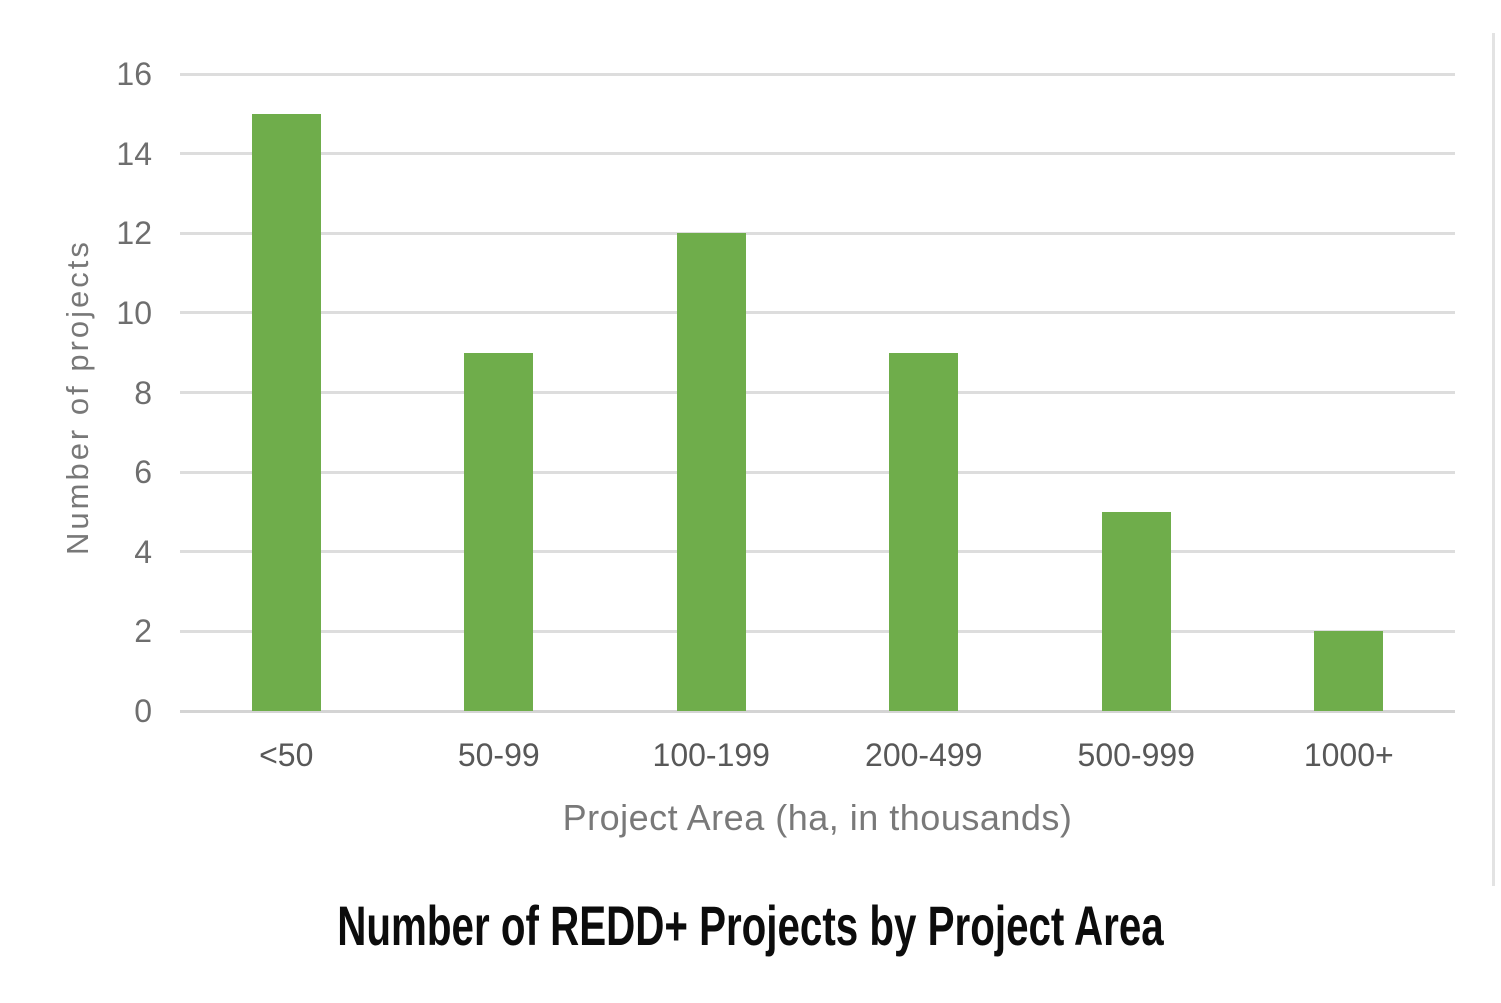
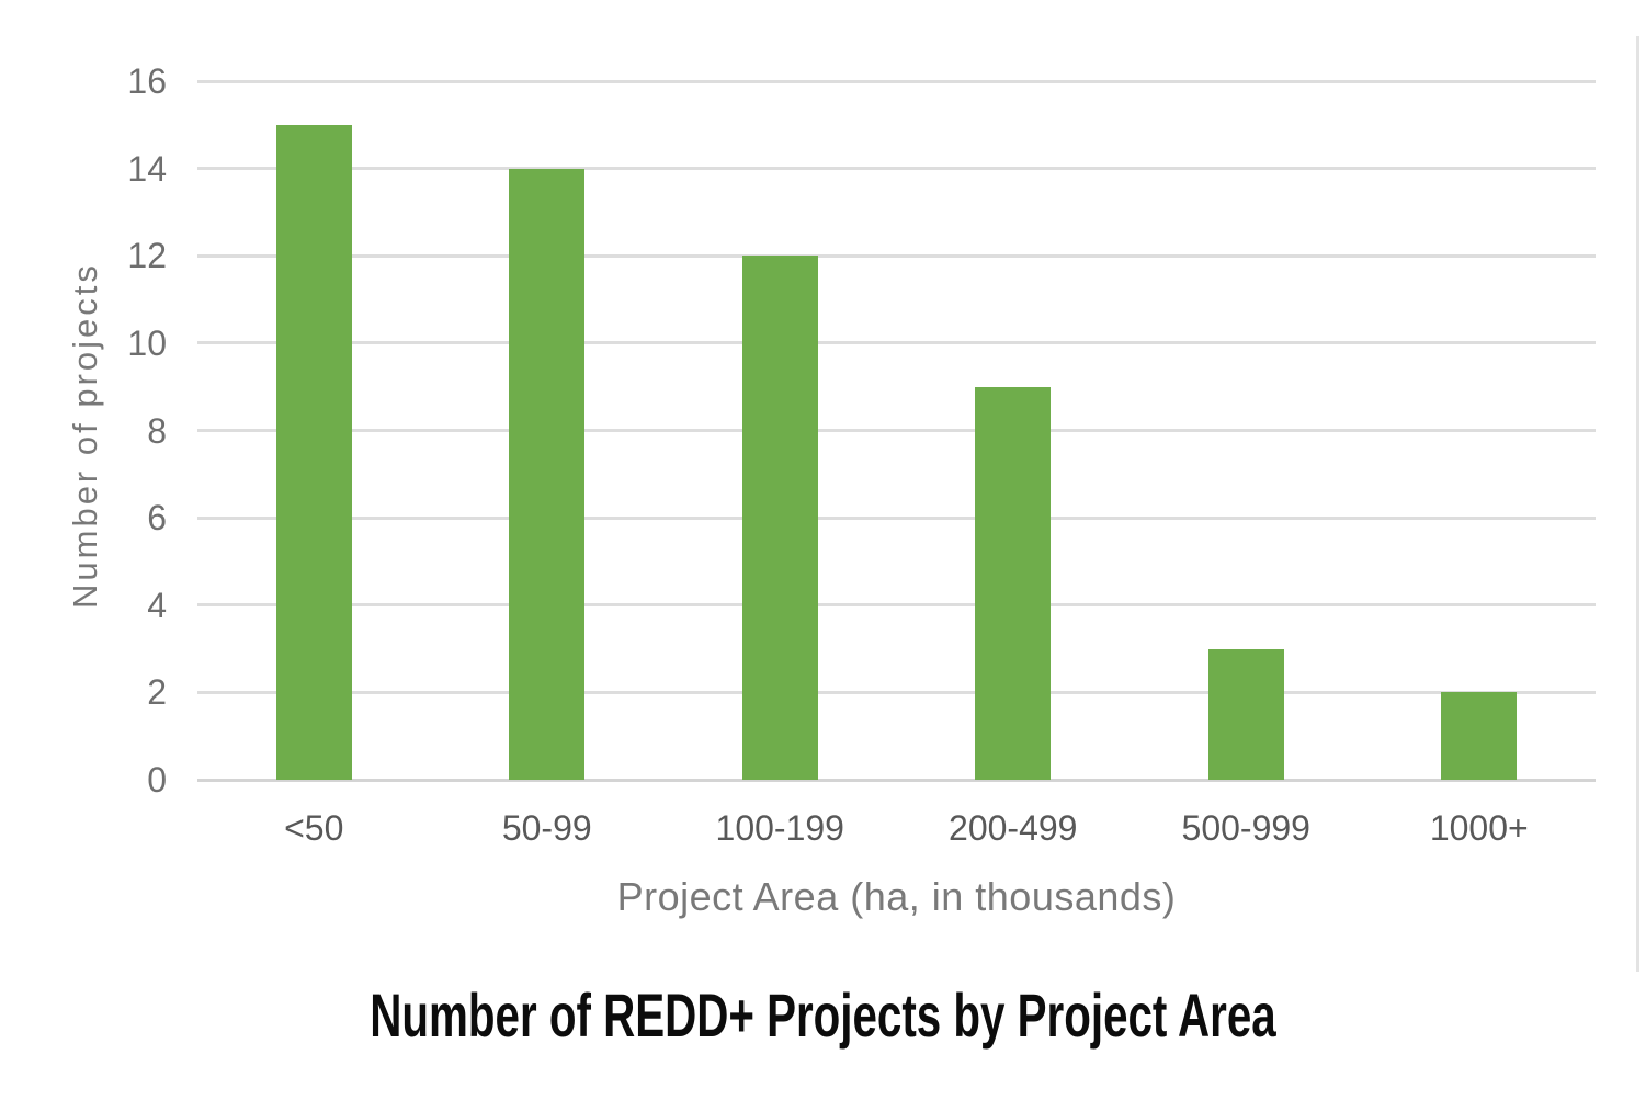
50-99: 9 -> 14
500-999: 5 -> 3
